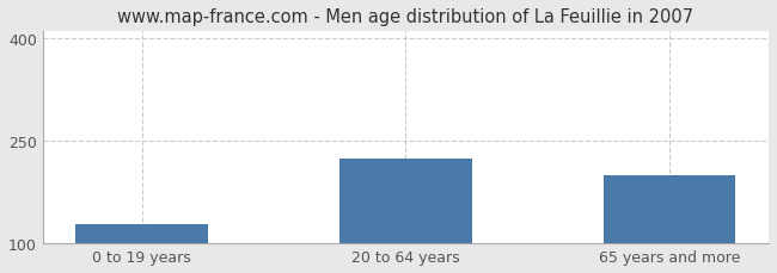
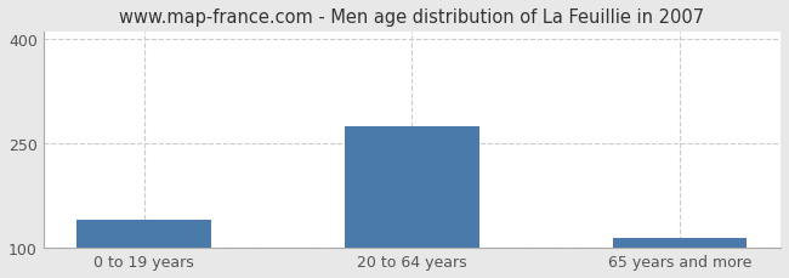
0 to 19 years: 128 -> 140
20 to 64 years: 224 -> 275
65 years and more: 200 -> 115
